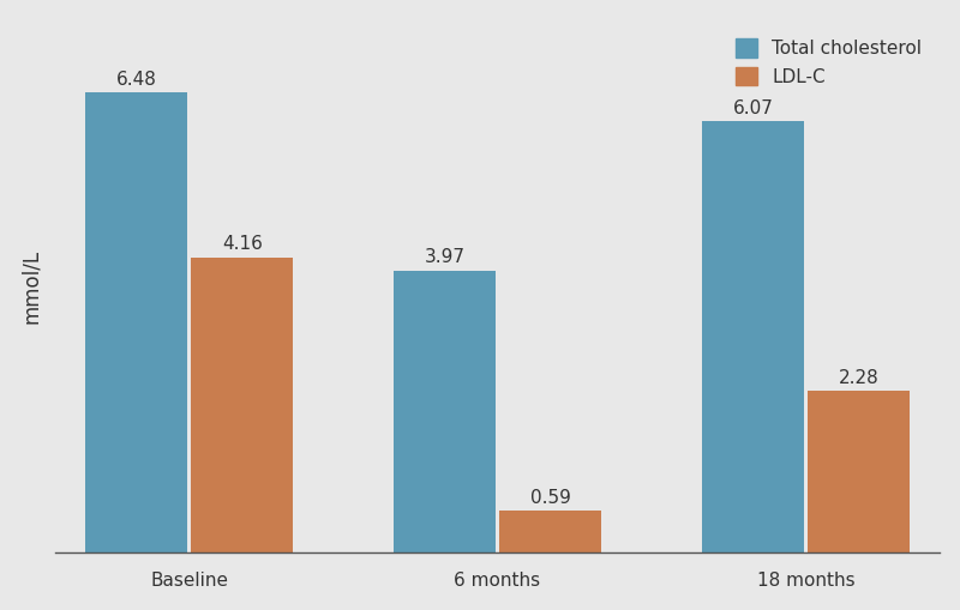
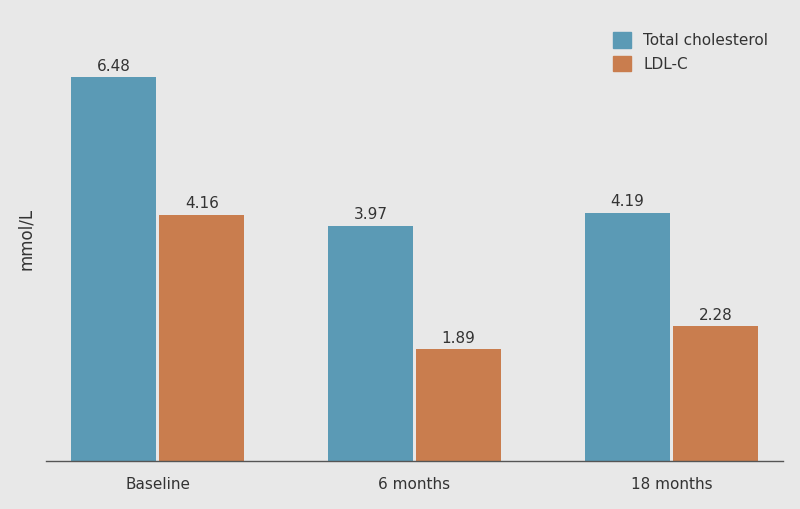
LDL-C/6 months: 0.59 -> 1.89
Total cholesterol/18 months: 6.07 -> 4.19
